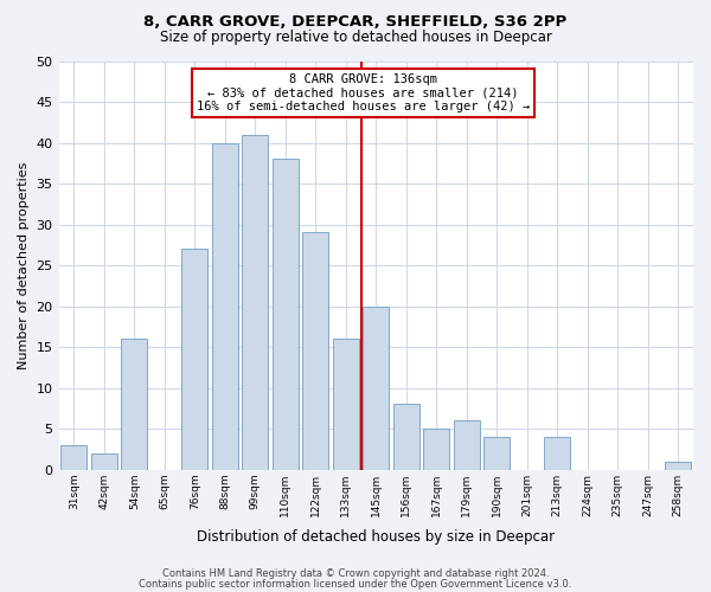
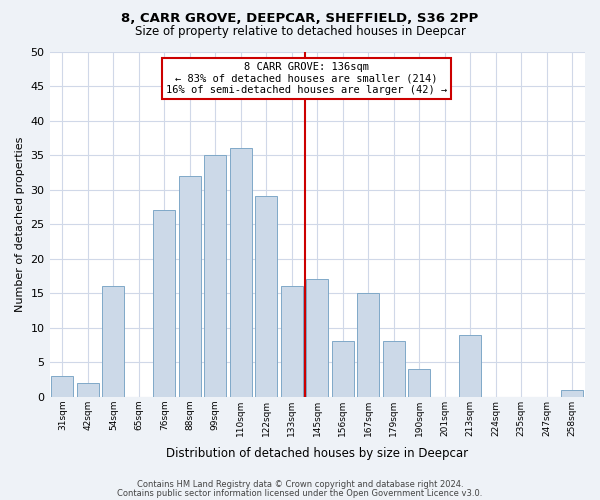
88sqm: 40 -> 32
99sqm: 41 -> 35
110sqm: 38 -> 36
145sqm: 20 -> 17
167sqm: 5 -> 15
179sqm: 6 -> 8
213sqm: 4 -> 9
